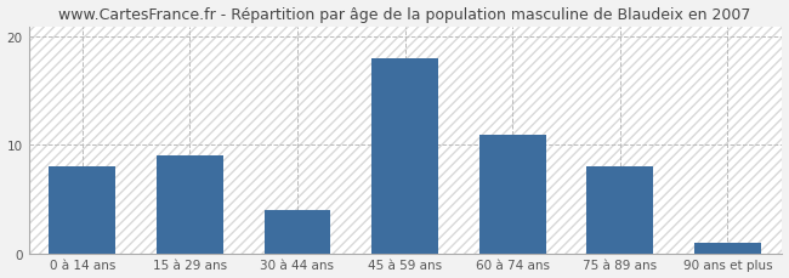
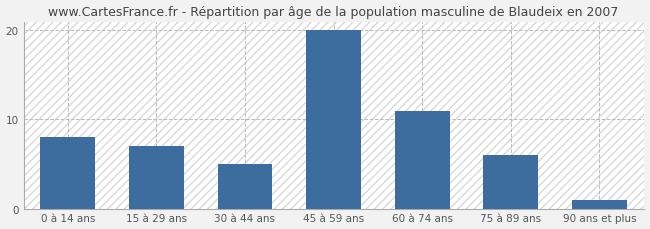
15 à 29 ans: 9 -> 7
30 à 44 ans: 4 -> 5
45 à 59 ans: 18 -> 20
75 à 89 ans: 8 -> 6
